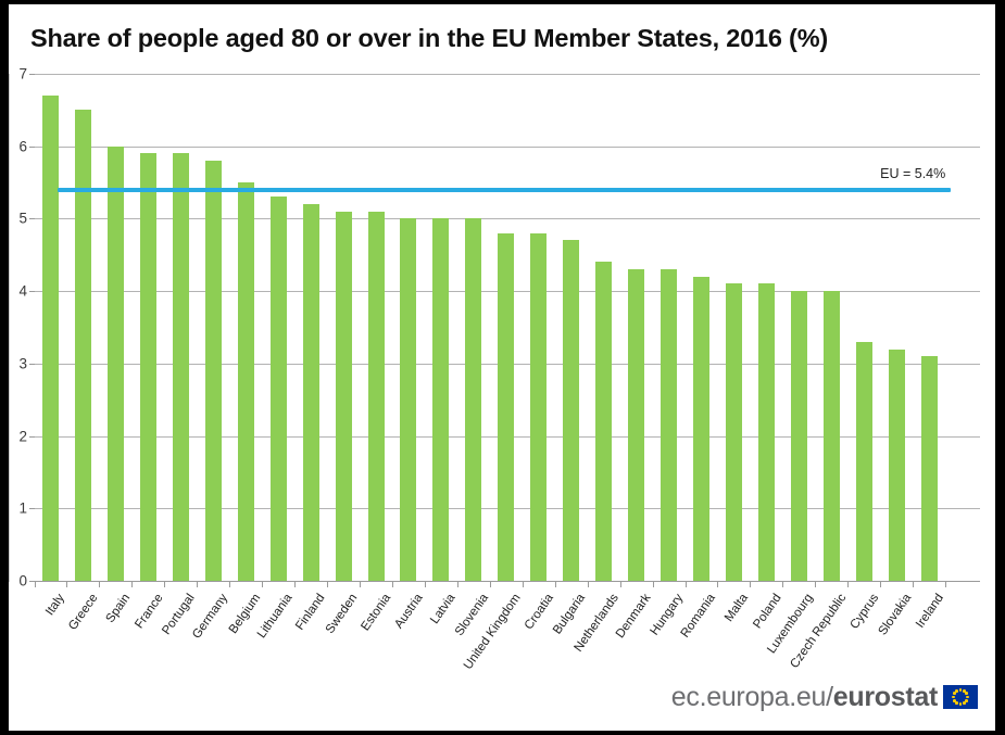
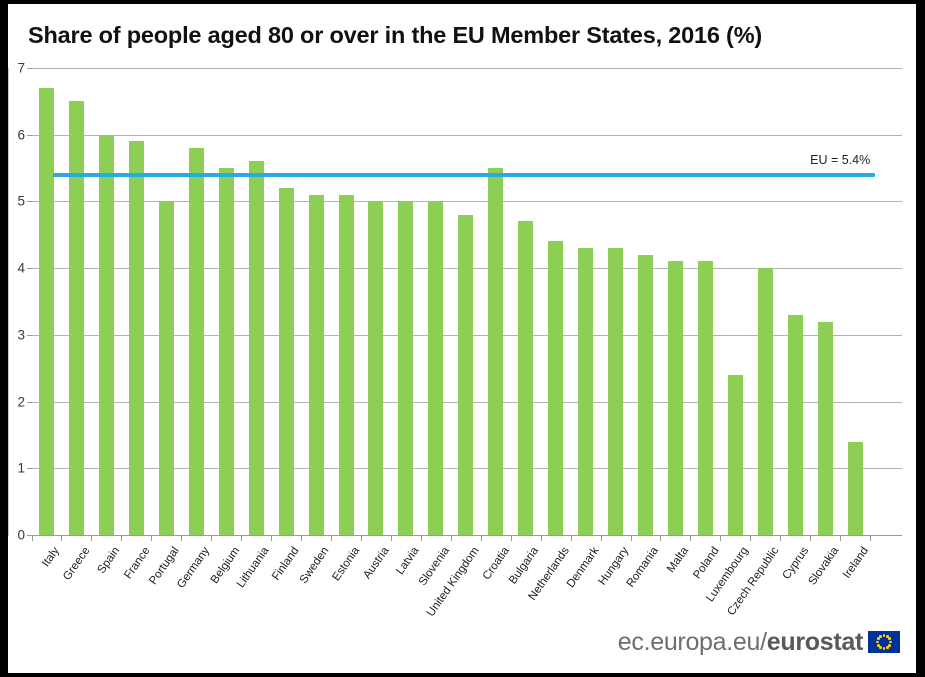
Portugal: 5.9 -> 5.0
Lithuania: 5.3 -> 5.6
Croatia: 4.8 -> 5.5
Luxembourg: 4.0 -> 2.4
Ireland: 3.1 -> 1.4
